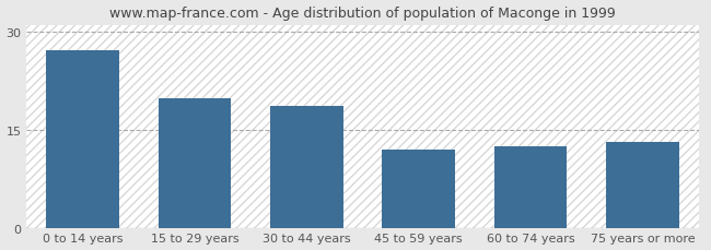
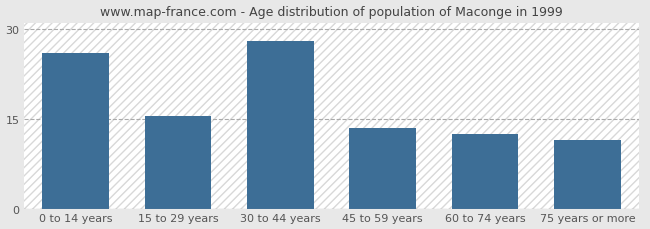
0 to 14 years: 27.2 -> 26.0
15 to 29 years: 19.8 -> 15.5
30 to 44 years: 18.6 -> 28.0
45 to 59 years: 12.0 -> 13.5
75 years or more: 13.2 -> 11.5
